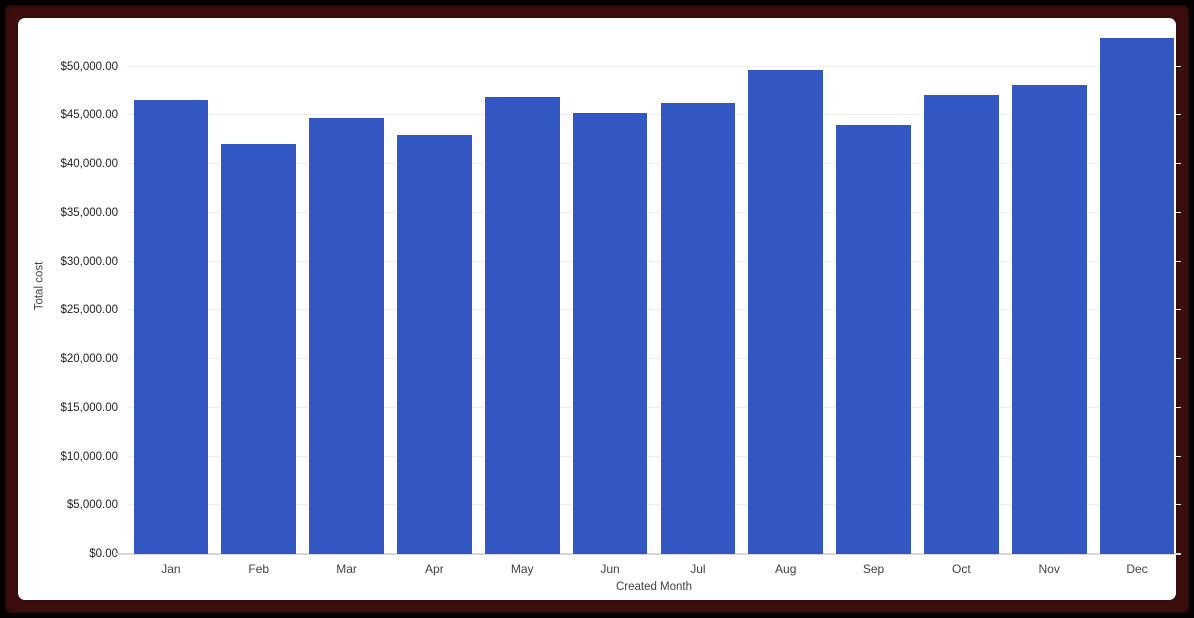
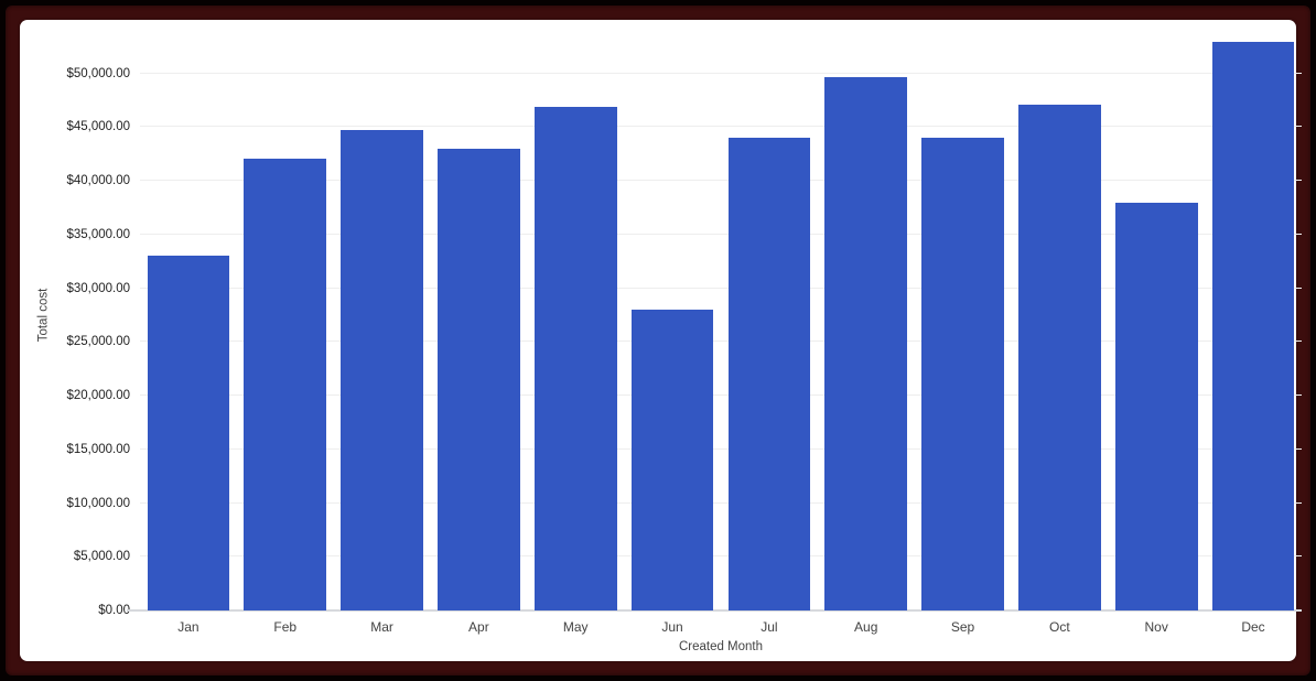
Jan: $47000 -> $33000
Jun: $45000 -> $28000
Jul: $46000 -> $44000
Nov: $48000 -> $38000
